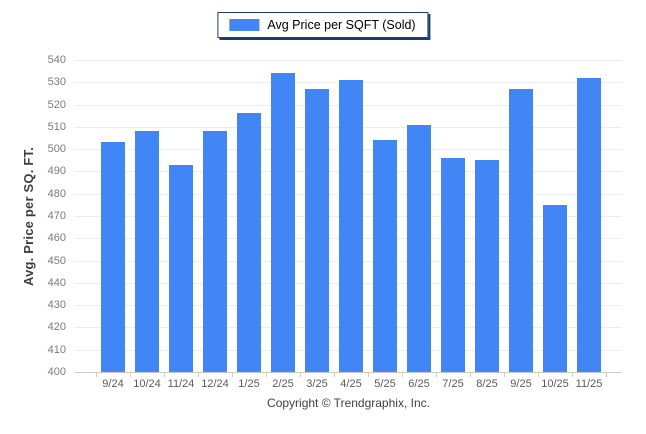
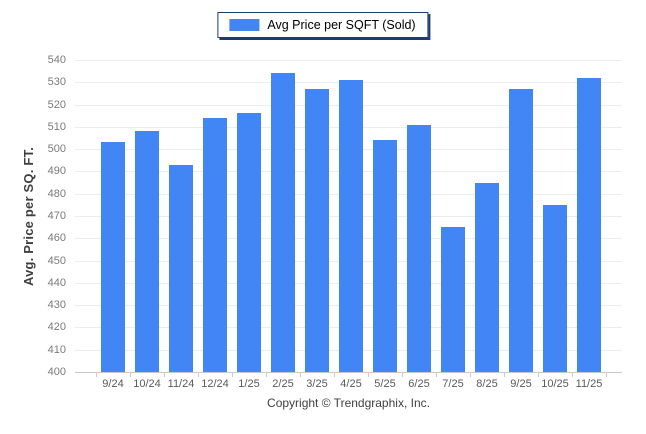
12/24: 508 -> 514
7/25: 496 -> 465
8/25: 495 -> 485
